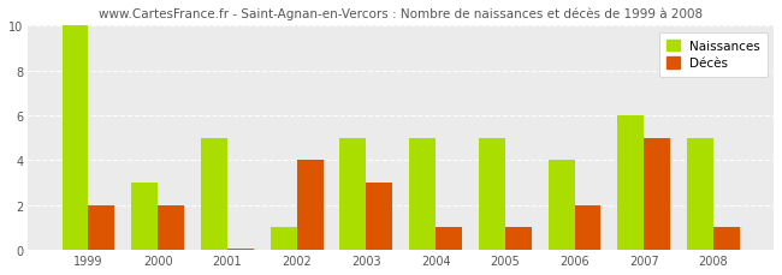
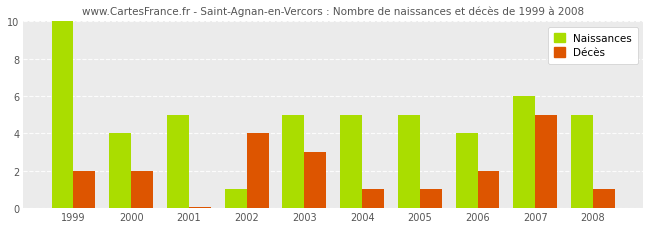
Naissances/2000: 3 -> 4
